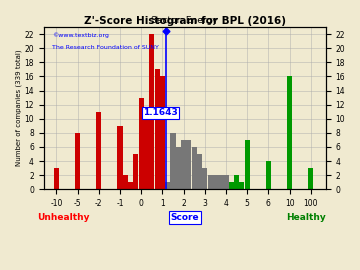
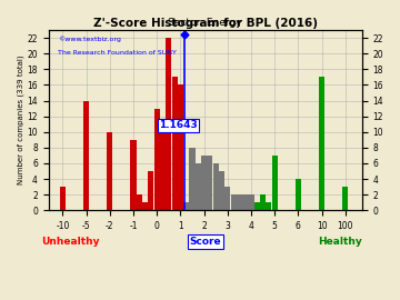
-5: 8 -> 14
-2: 11 -> 10
10: 16 -> 17
